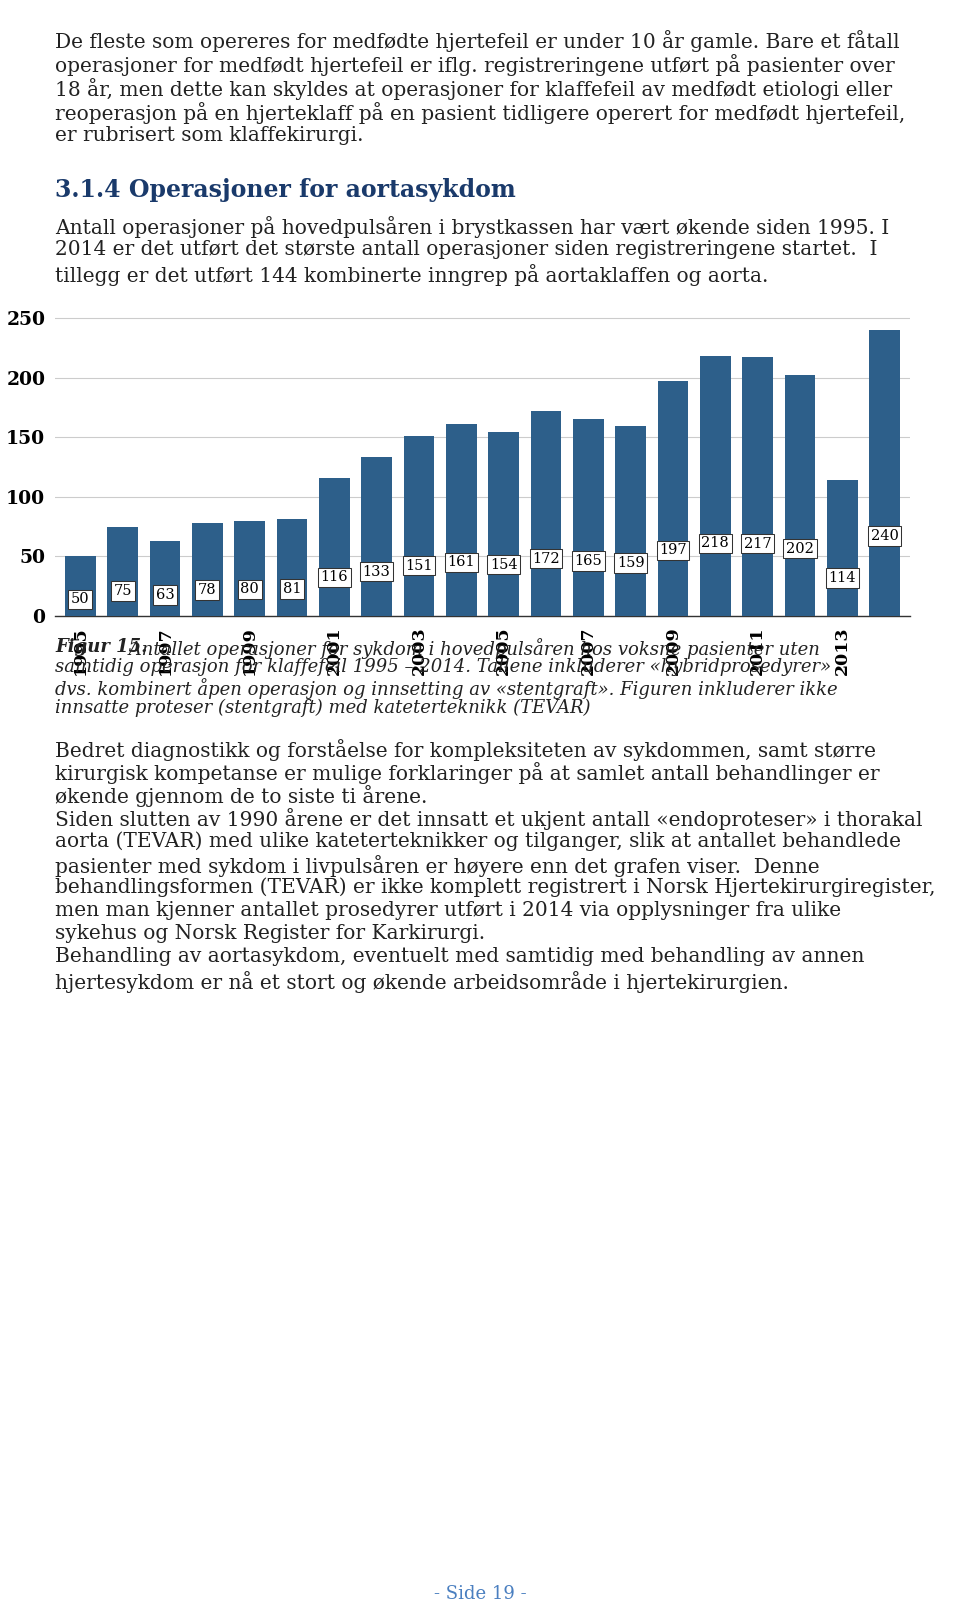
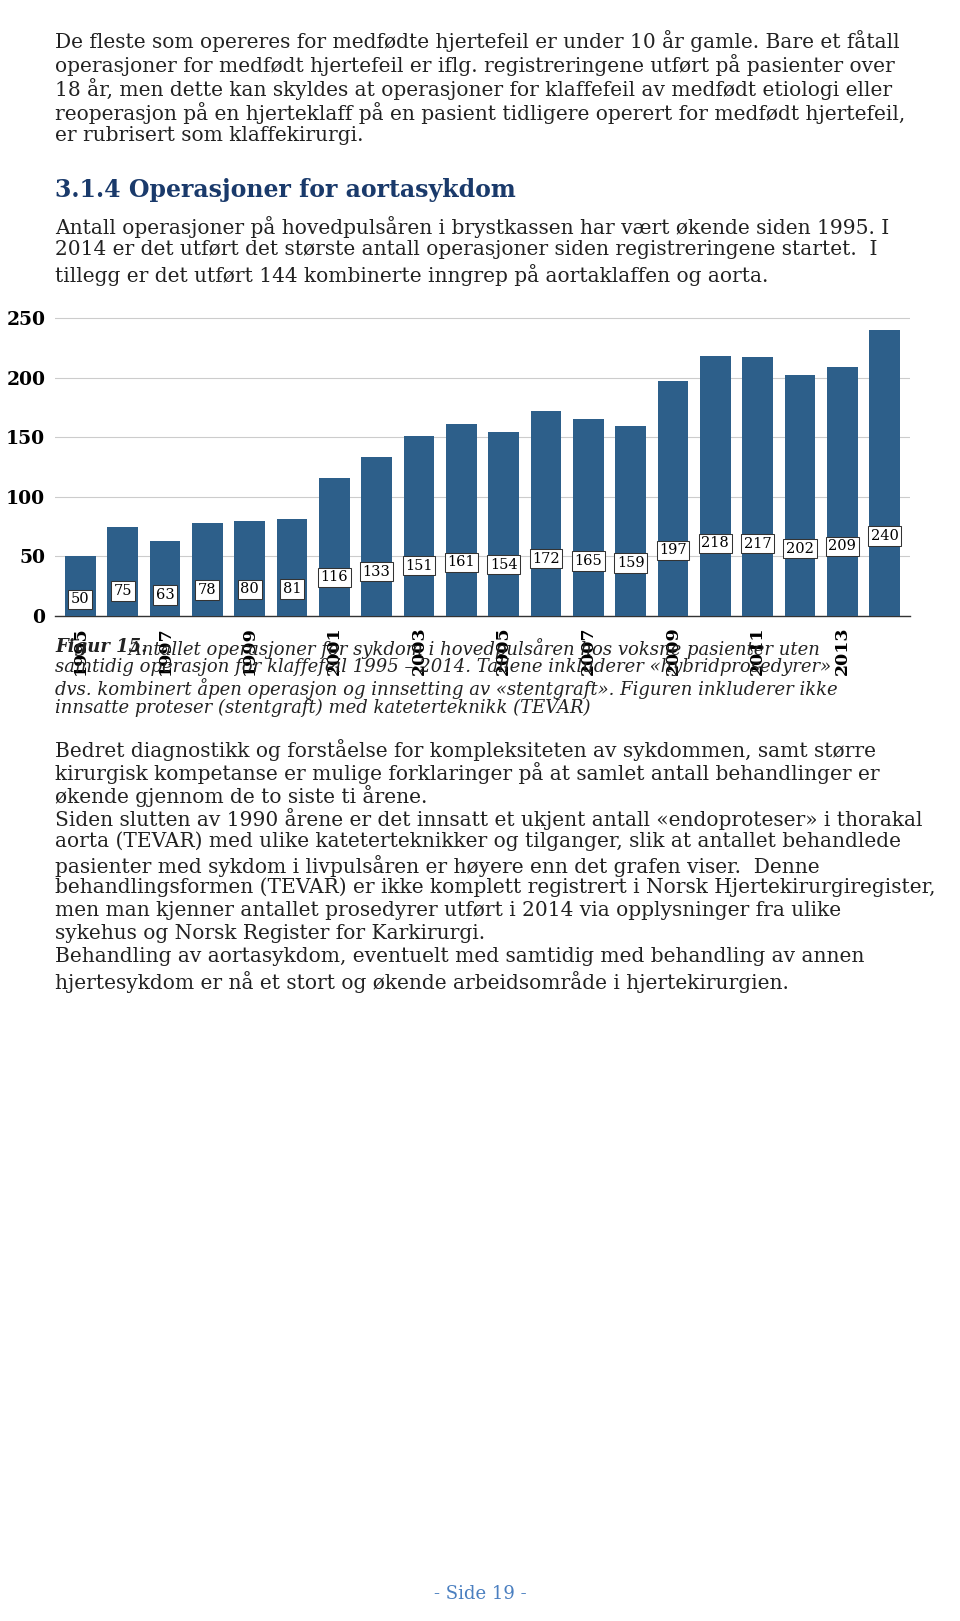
2013: 114 -> 209
